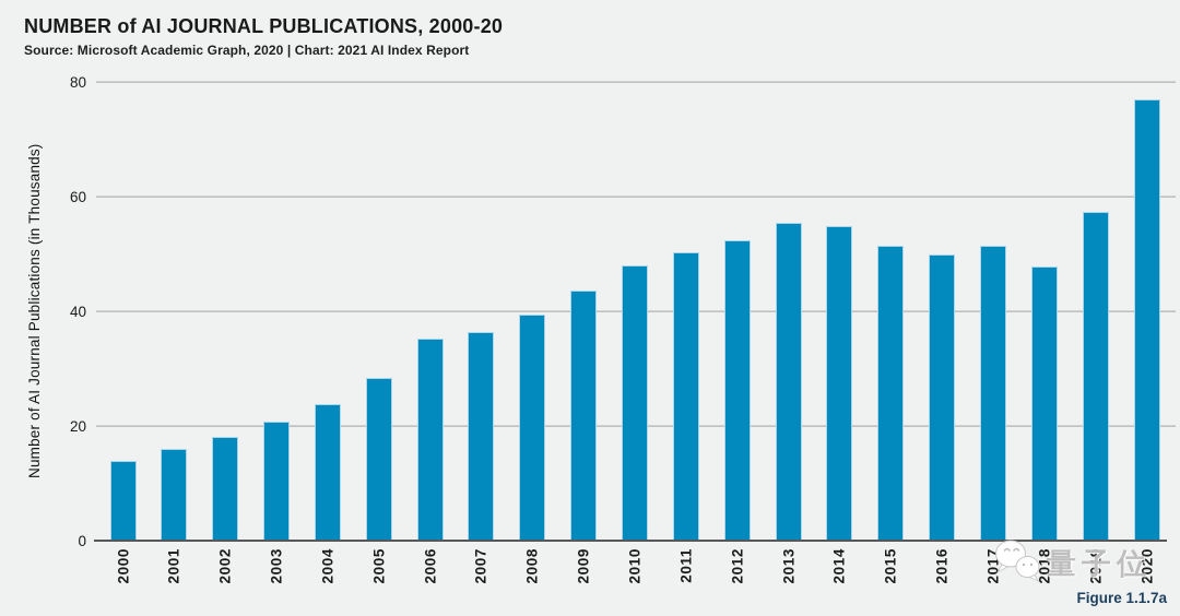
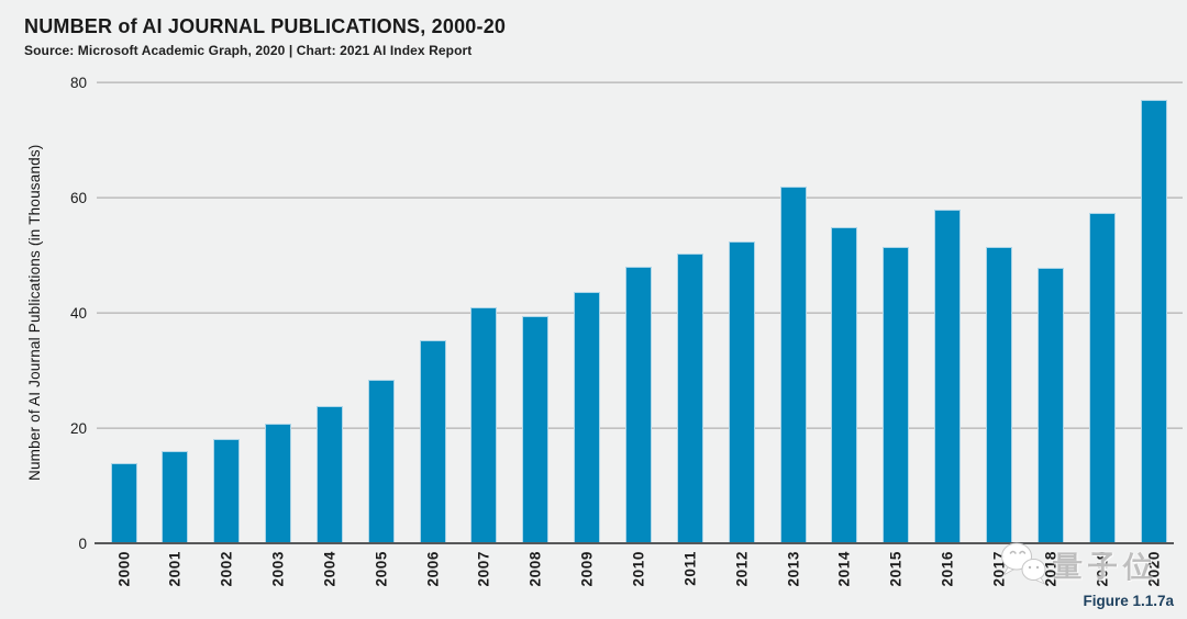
2007: 36 -> 41
2013: 55 -> 62
2016: 50 -> 58
